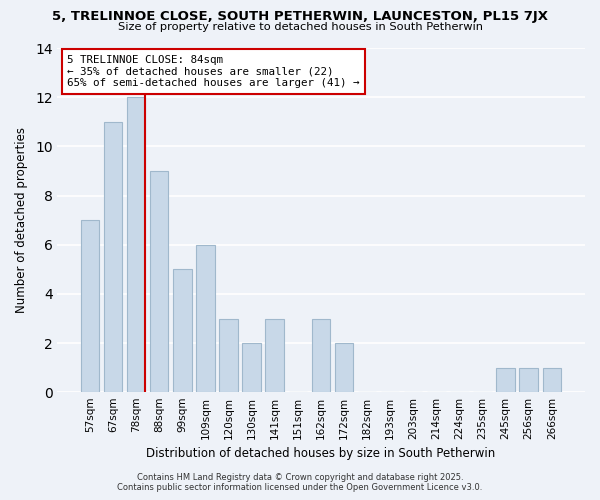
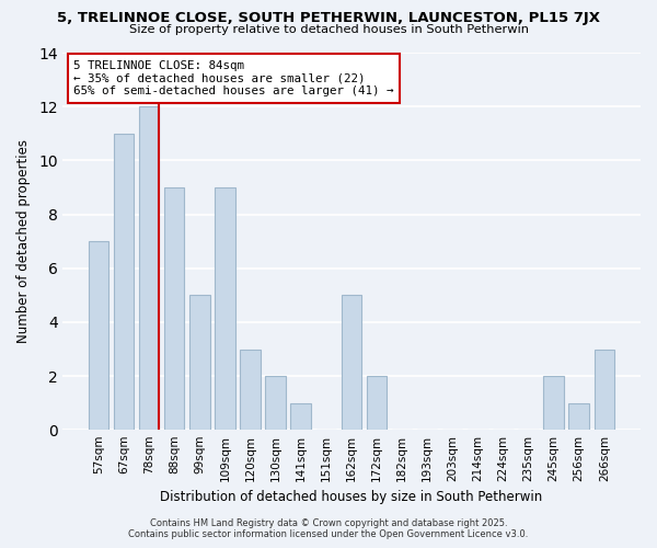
109sqm: 6 -> 9
141sqm: 3 -> 1
162sqm: 3 -> 5
245sqm: 1 -> 2
266sqm: 1 -> 3
